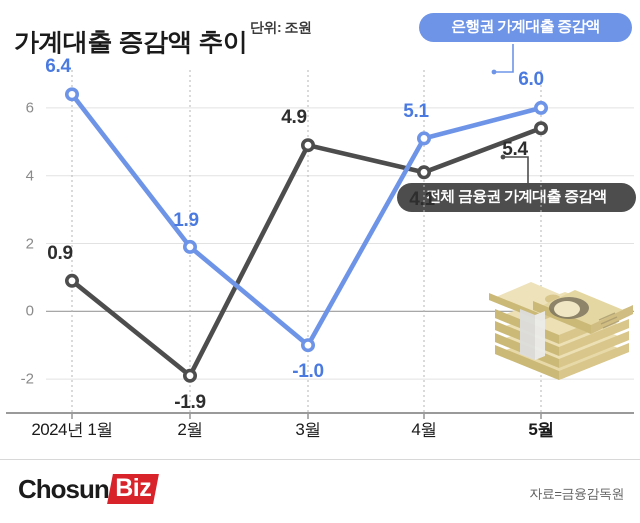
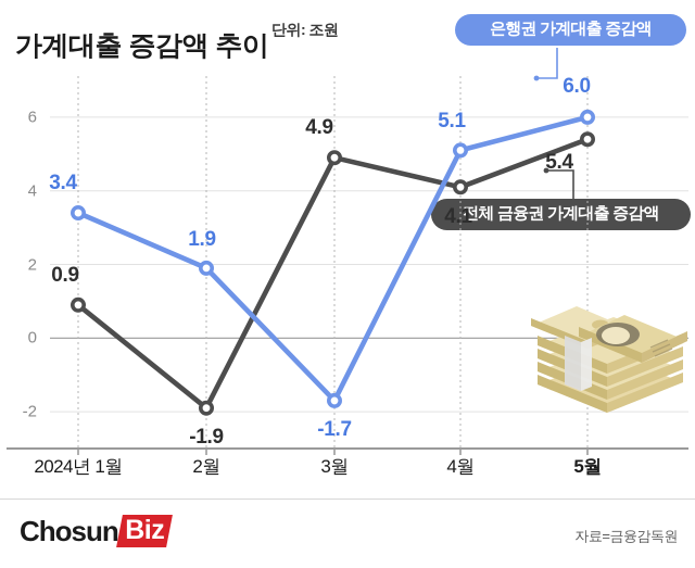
은행권 가계대출 증감액/2024년 1월: 6.4 -> 3.4
은행권 가계대출 증감액/3월: -1.0 -> -1.7
